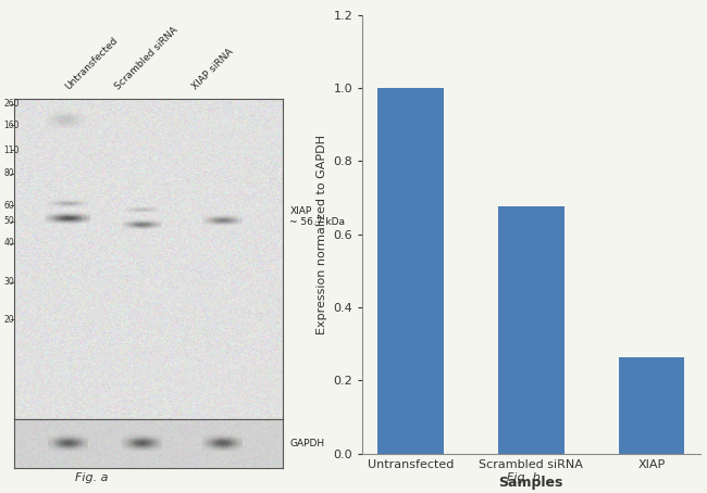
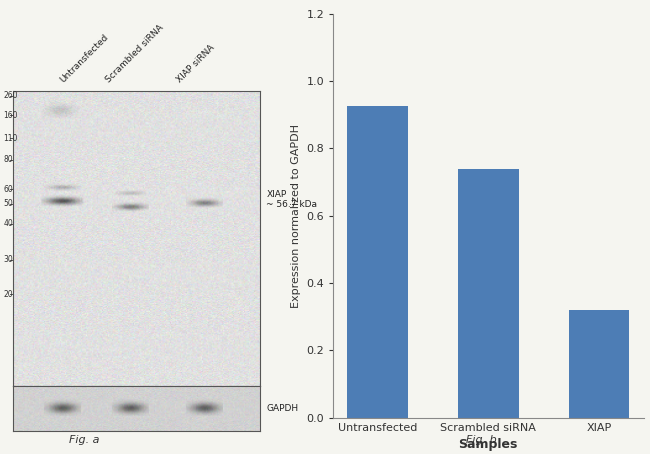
Untransfected: 1.000 -> 0.925
Scrambled siRNA: 0.675 -> 0.740
XIAP: 0.262 -> 0.320
